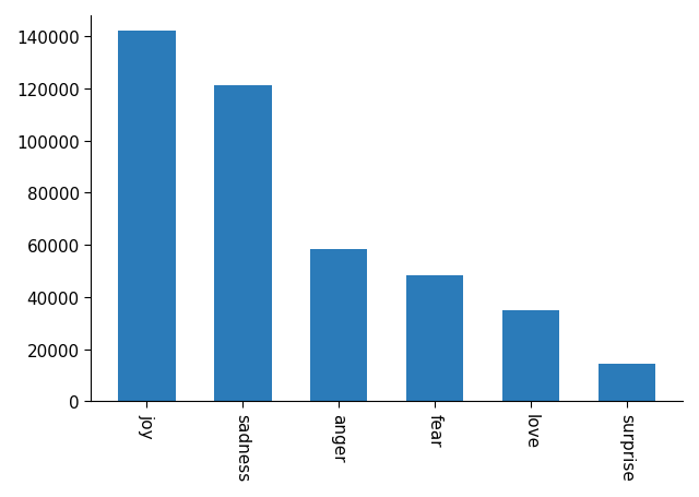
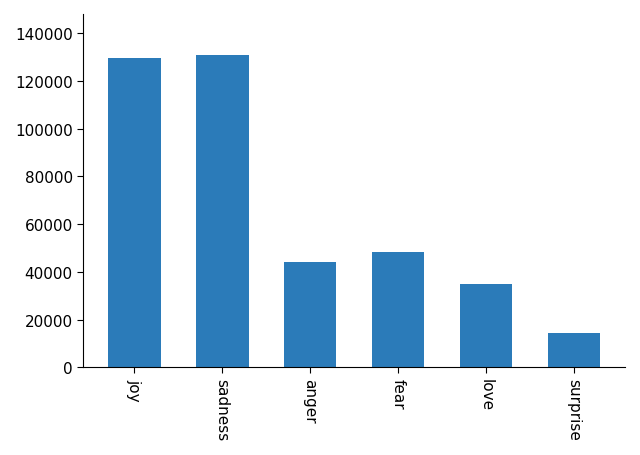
joy: 142000 -> 129500
sadness: 121000 -> 131000
anger: 58500 -> 44000
